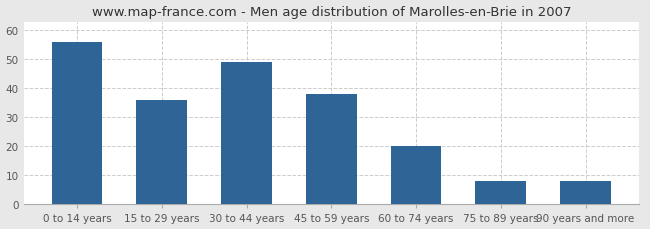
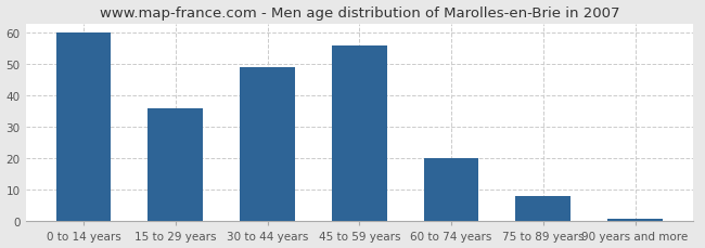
0 to 14 years: 56 -> 60
45 to 59 years: 38 -> 56
90 years and more: 8 -> 1
